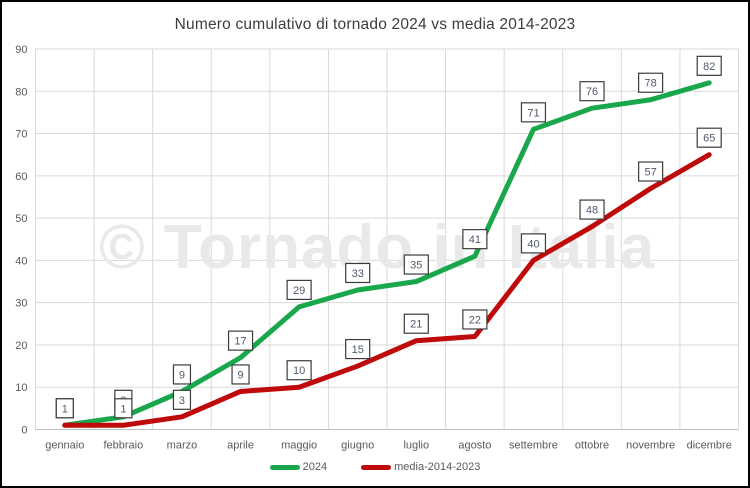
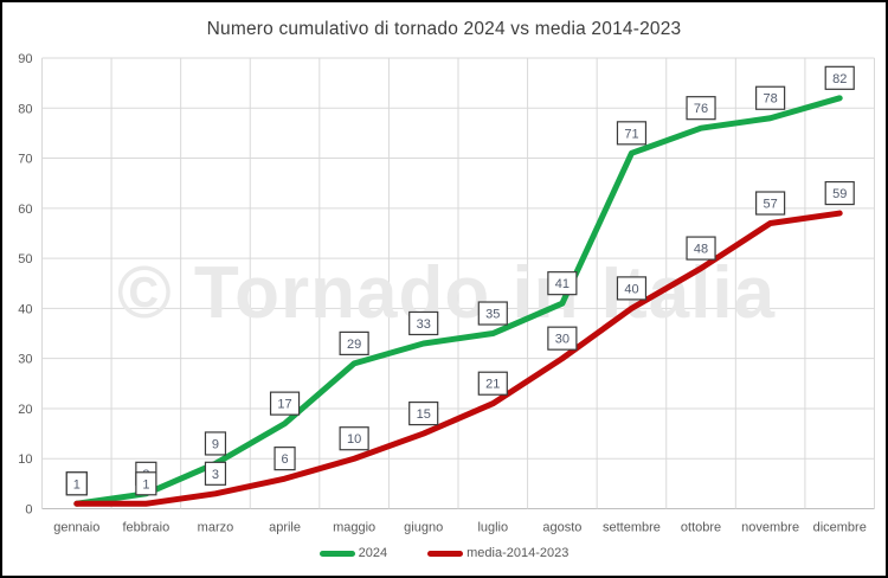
media-2014-2023/aprile: 9 -> 6
media-2014-2023/agosto: 22 -> 30
media-2014-2023/dicembre: 65 -> 59
